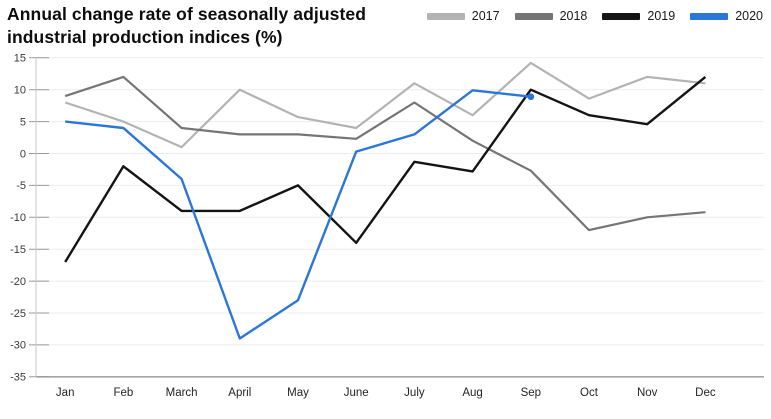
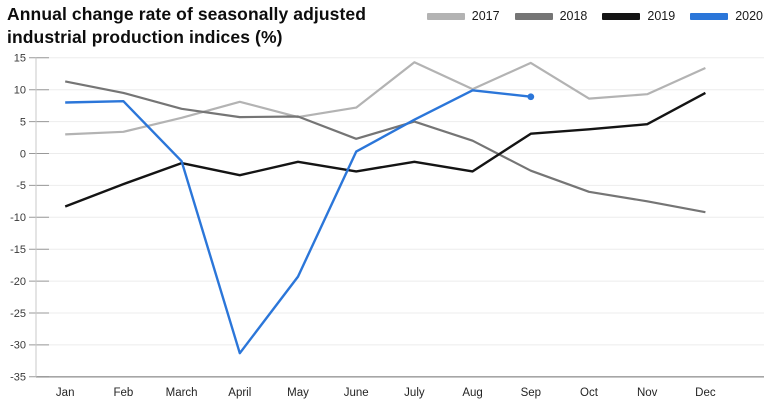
2017/Jan: 8 -> 3
2018/Jan: 9 -> 11
2019/Jan: -17 -> -8
2020/Jan: 5 -> 8
2017/Feb: 5 -> 3
2018/Feb: 12 -> 10
2019/Feb: -2 -> -5
2020/Feb: 4 -> 8
2017/March: 1 -> 6
2018/March: 4 -> 7
2019/March: -9 -> -2
2020/March: -4 -> -1
2017/April: 10 -> 8
2018/April: 3 -> 6
2019/April: -9 -> -3
2020/April: -29 -> -31
2018/May: 3 -> 6
2019/May: -5 -> -1
2020/May: -23 -> -19
2017/June: 4 -> 7
2019/June: -14 -> -3
2017/July: 11 -> 14
2018/July: 8 -> 5
2020/July: 3 -> 5
2017/Aug: 6 -> 10
2019/Sep: 10 -> 3
2018/Oct: -12 -> -6
2019/Oct: 6 -> 4
2017/Nov: 12 -> 9
2018/Nov: -10 -> -8
2017/Dec: 11 -> 13
2019/Dec: 12 -> 10
